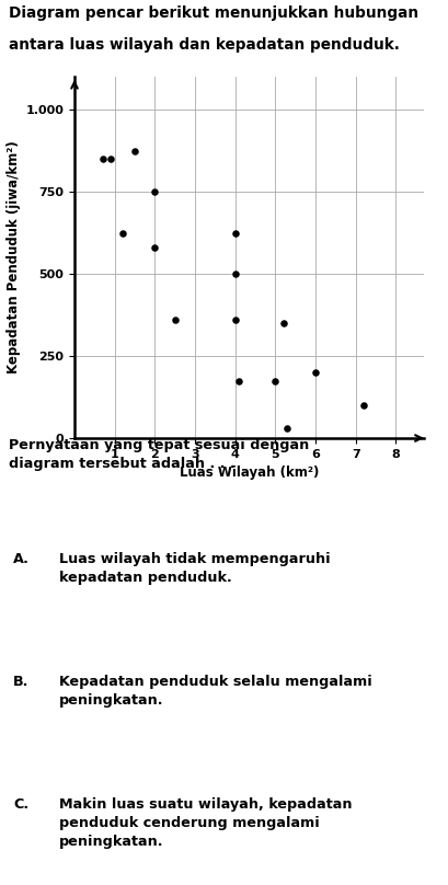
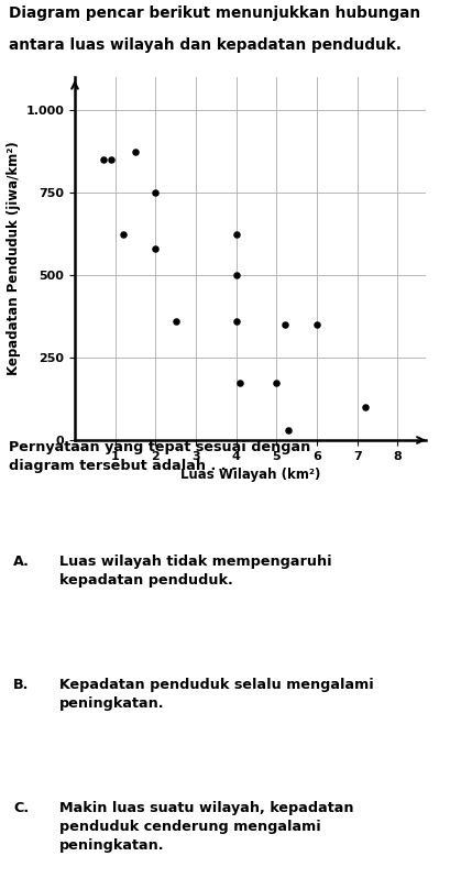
6: 200 -> 350
